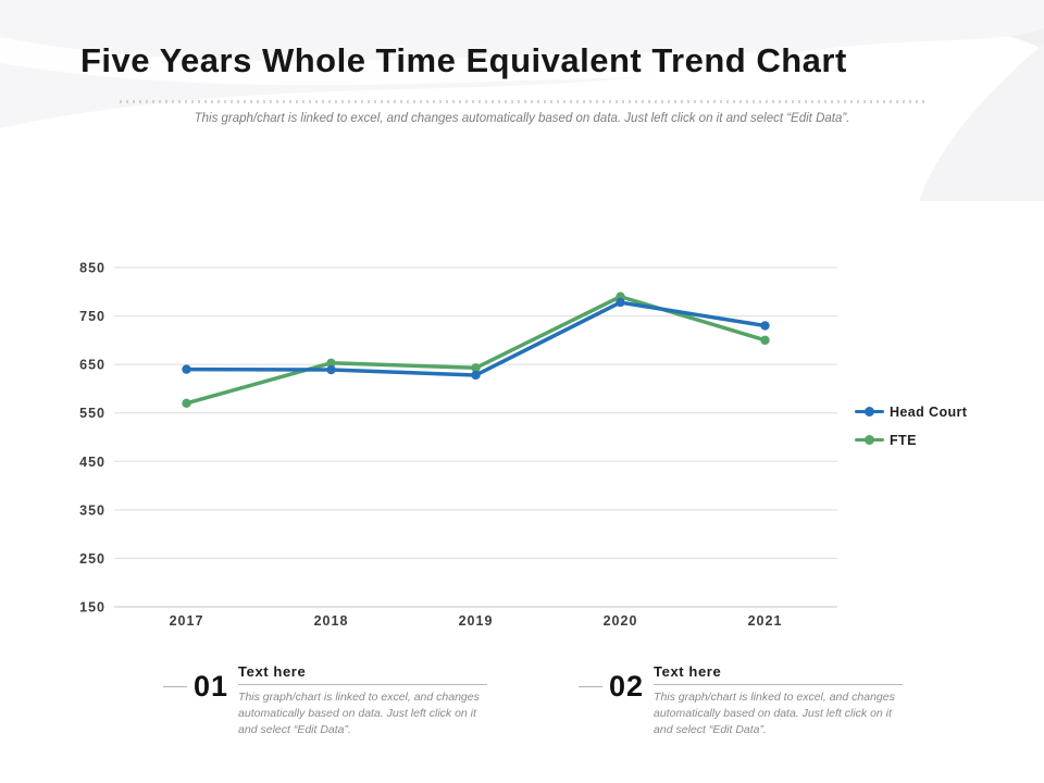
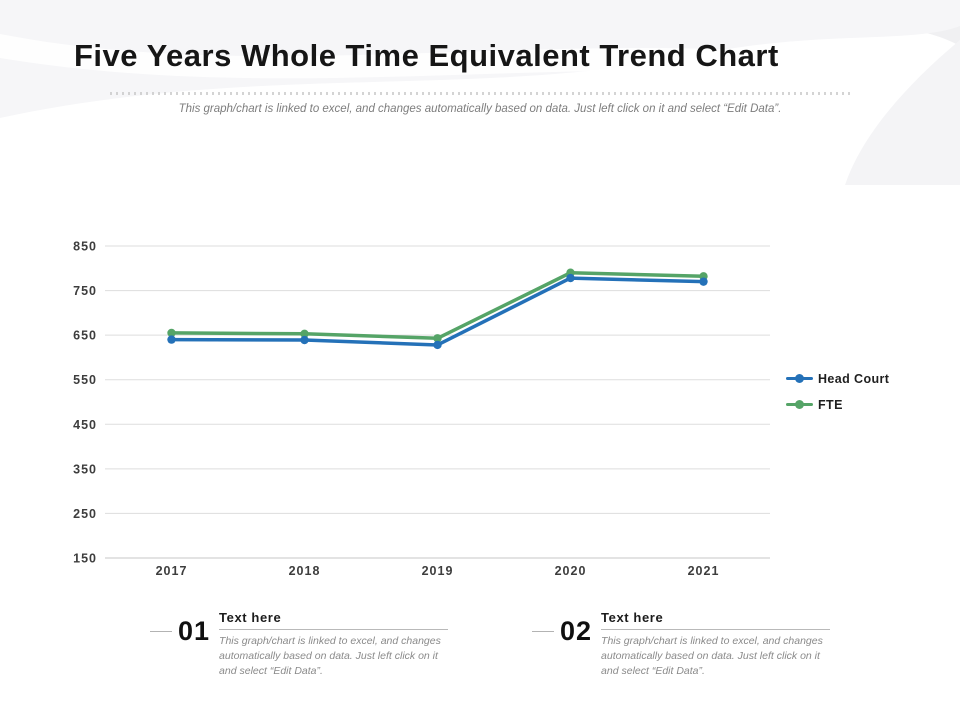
FTE/2017: 570 -> 660
Head Court/2021: 730 -> 770
FTE/2021: 700 -> 780
